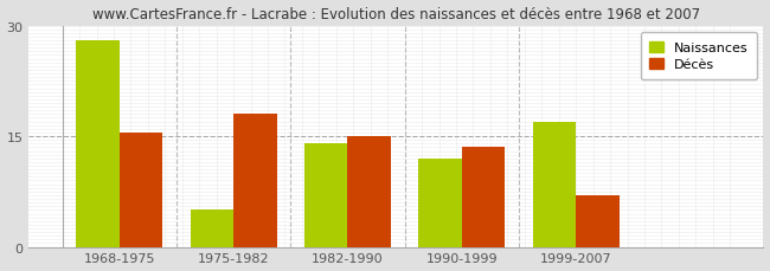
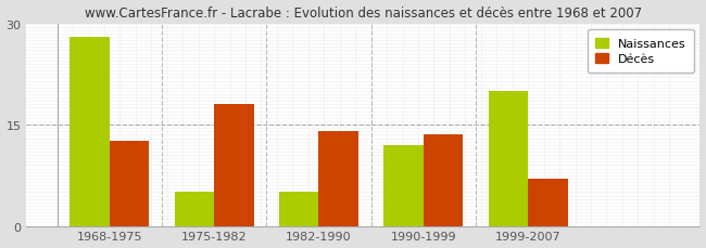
Décès/1968-1975: 15.5 -> 12.6
Naissances/1982-1990: 14 -> 5
Décès/1982-1990: 15.0 -> 14.0
Naissances/1999-2007: 17 -> 20
